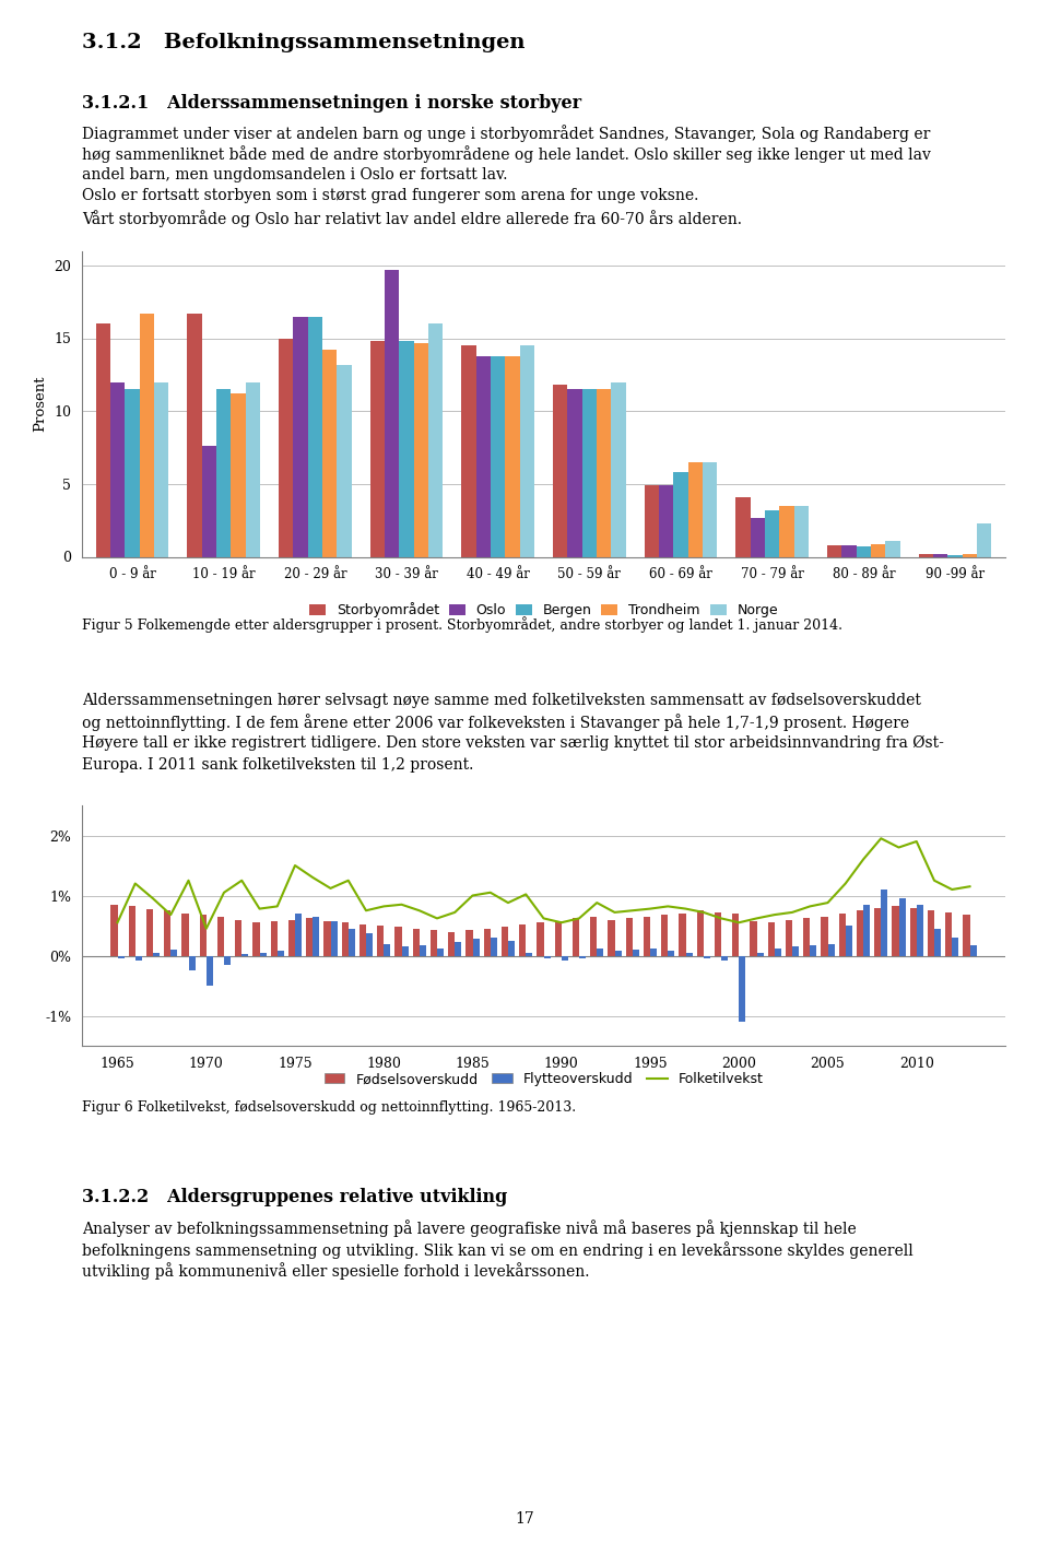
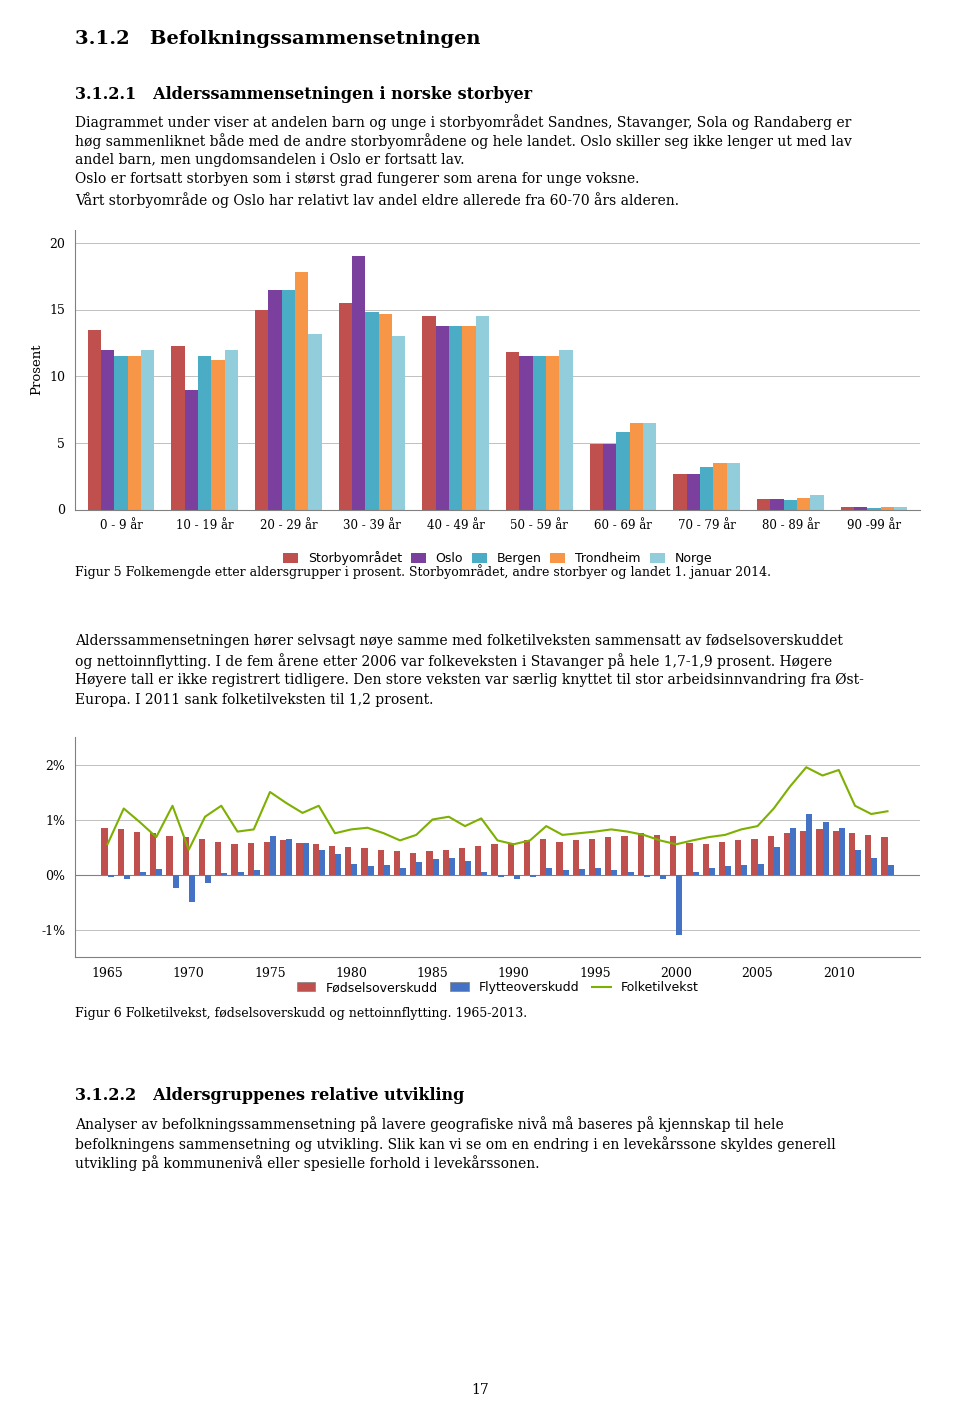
Storbyområdet/0 - 9 år: 16.0 -> 13.5
Trondheim/0 - 9 år: 16.7 -> 11.5
Storbyområdet/10 - 19 år: 16.7 -> 12.3
Oslo/10 - 19 år: 7.6 -> 9.0
Trondheim/20 - 29 år: 14.2 -> 17.8
Storbyområdet/30 - 39 år: 14.8 -> 15.5
Oslo/30 - 39 år: 19.7 -> 19.0
Norge/30 - 39 år: 16.0 -> 13.0
Storbyområdet/70 - 79 år: 4.1 -> 2.7
Norge/90 -99 år: 2.3 -> 0.2
